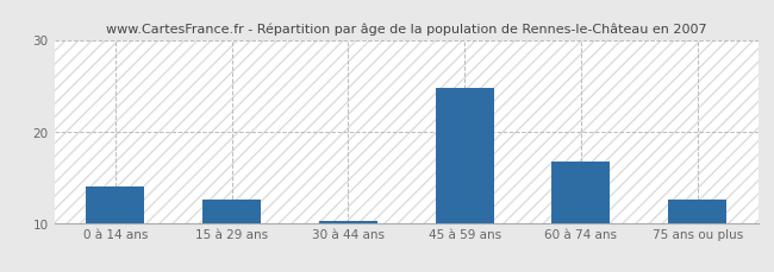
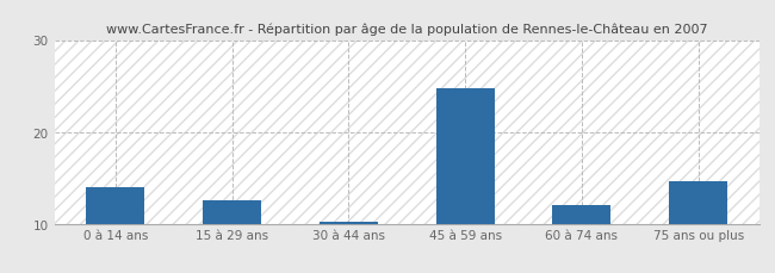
60 à 74 ans: 16.7 -> 12.0
75 ans ou plus: 12.5 -> 14.6
